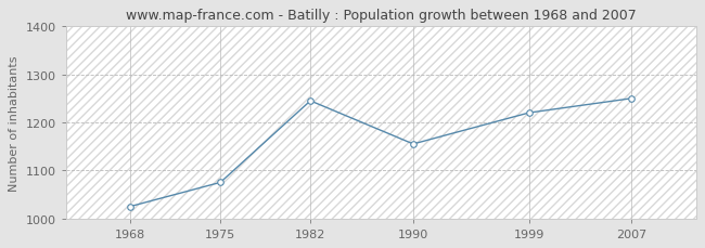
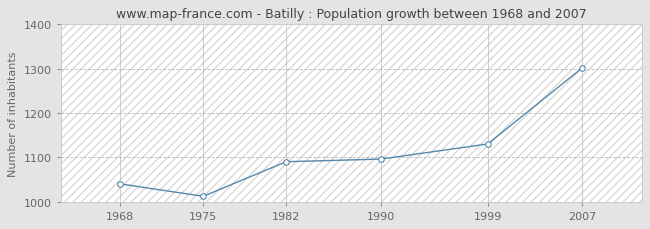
1968: 1025 -> 1040
1975: 1075 -> 1012
1982: 1245 -> 1090
1990: 1155 -> 1096
1999: 1220 -> 1130
2007: 1250 -> 1302
